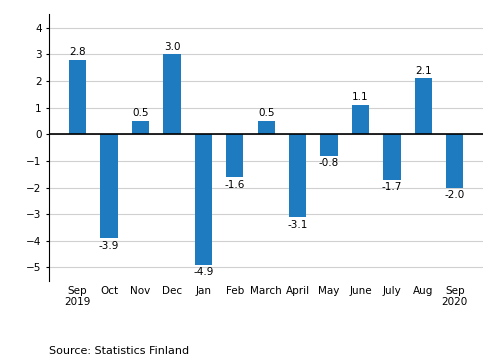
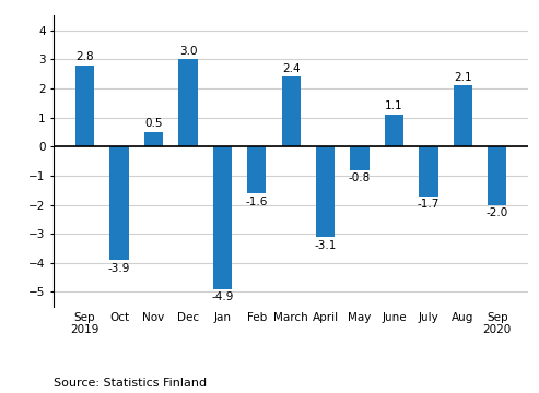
March: 0.5 -> 2.4
